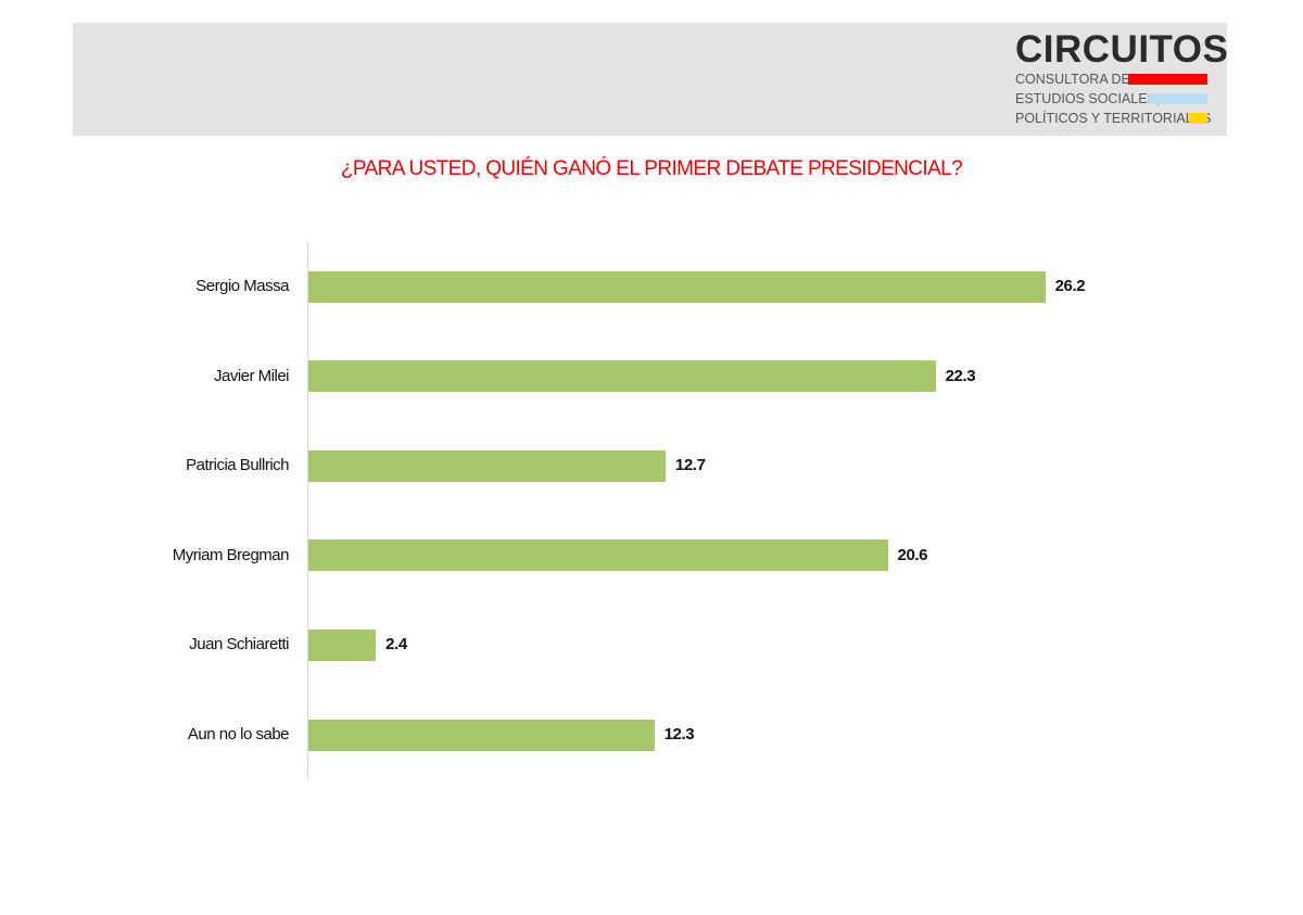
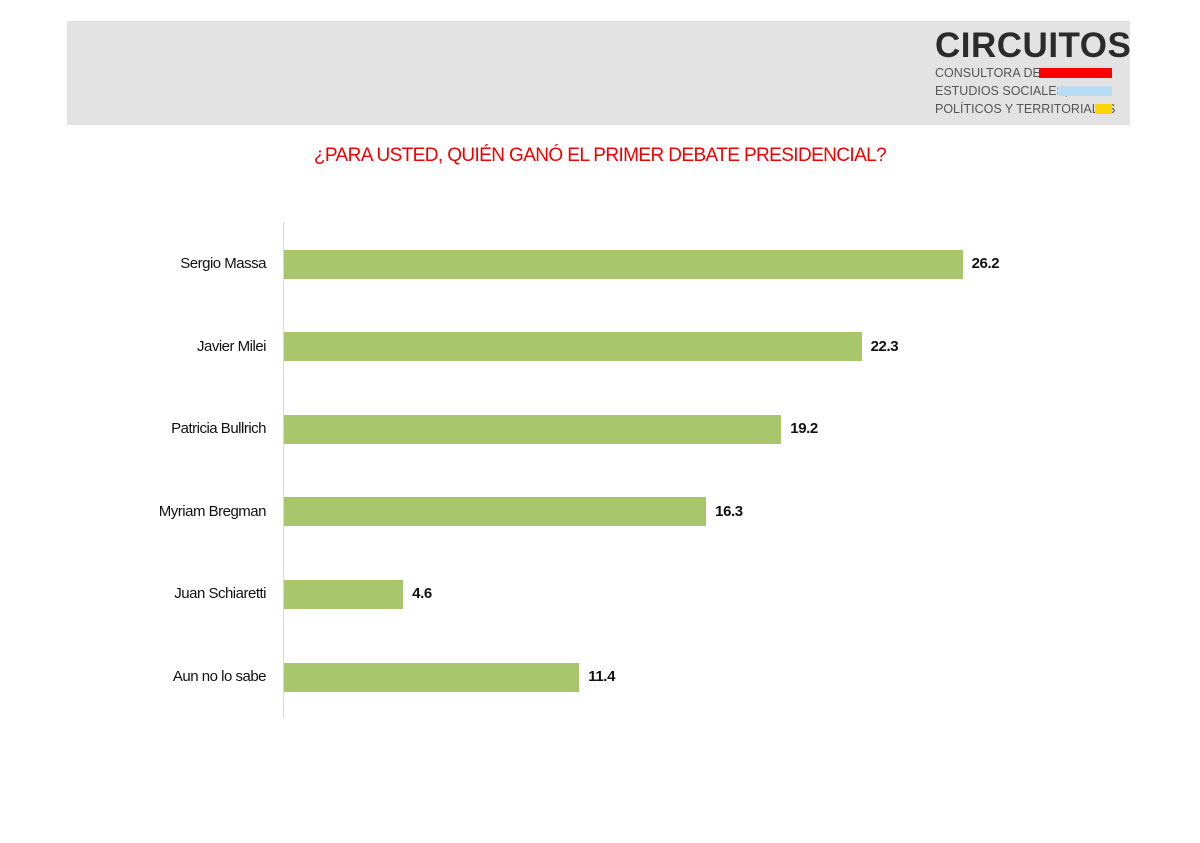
Patricia Bullrich: 12.7 -> 19.2
Myriam Bregman: 20.6 -> 16.3
Juan Schiaretti: 2.4 -> 4.6
Aun no lo sabe: 12.3 -> 11.4
